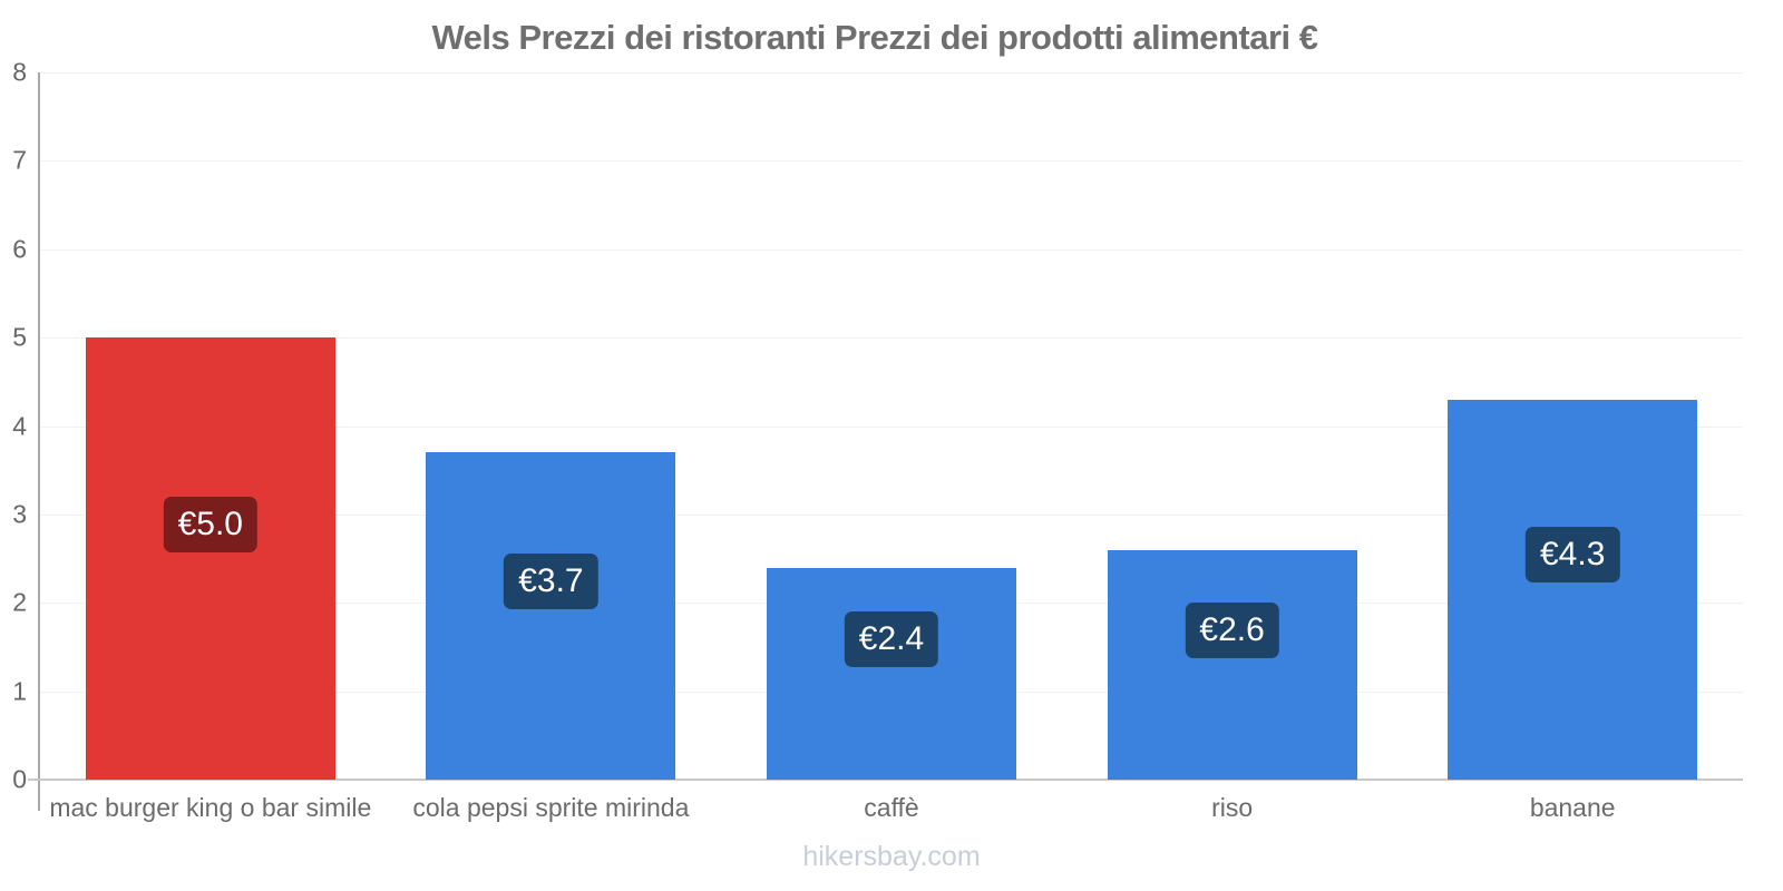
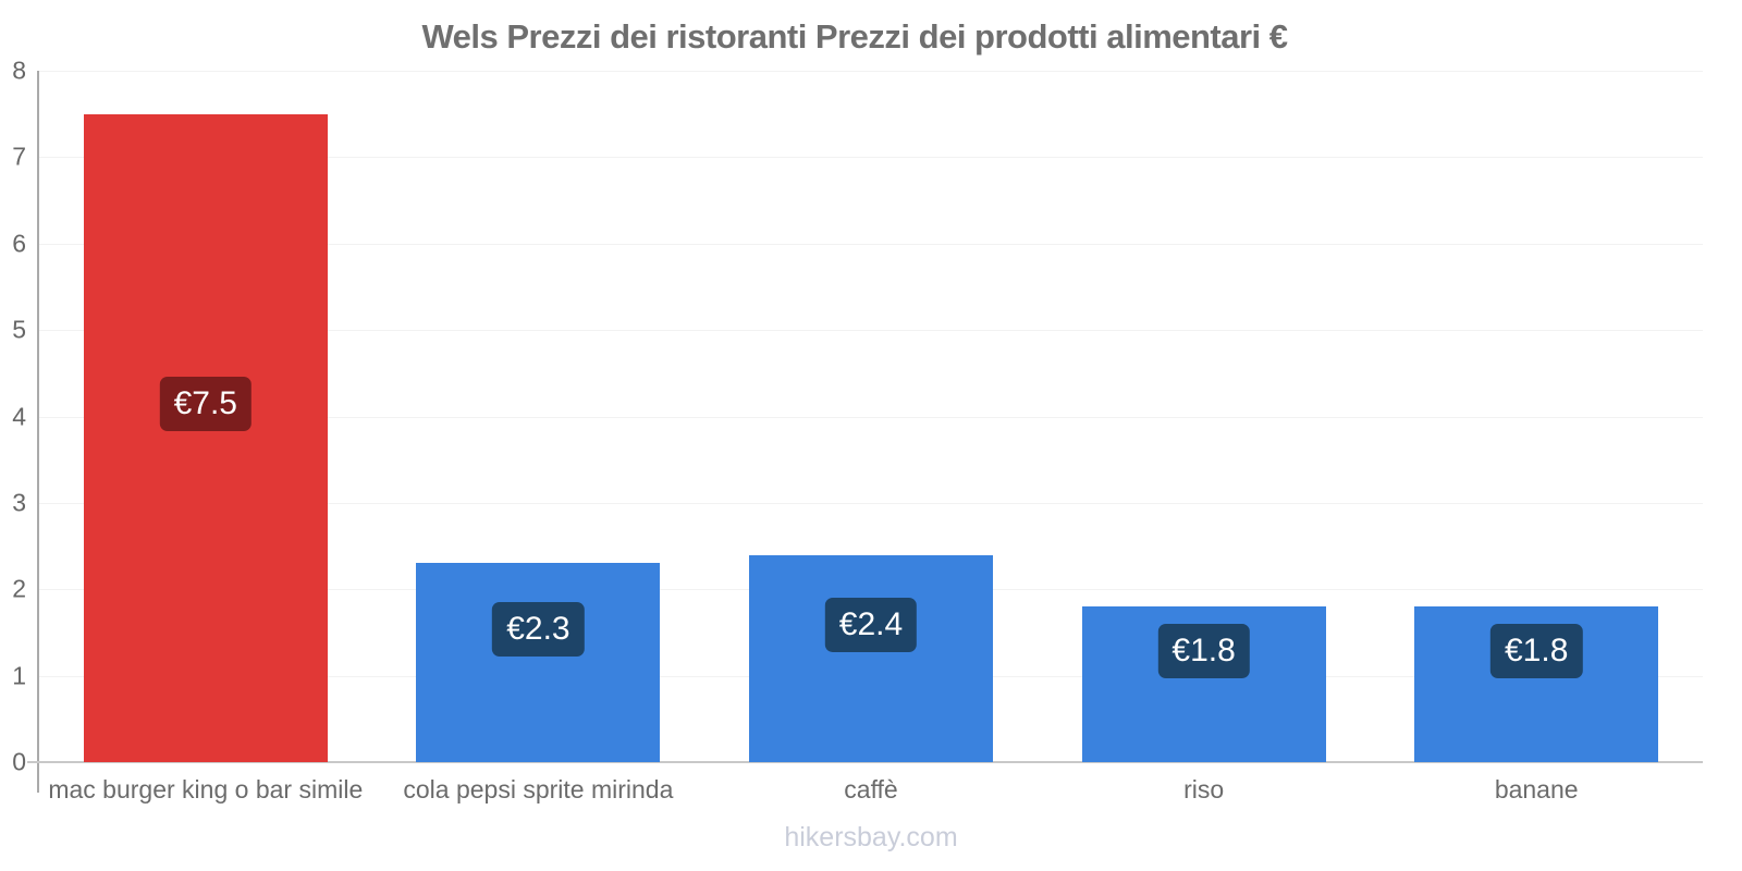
mac burger king o bar simile: €5.0 -> €7.5
cola pepsi sprite mirinda: €3.7 -> €2.3
riso: €2.6 -> €1.8
banane: €4.3 -> €1.8
